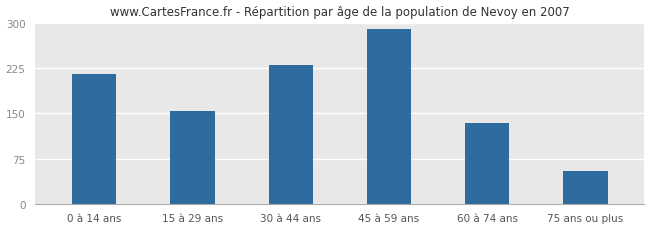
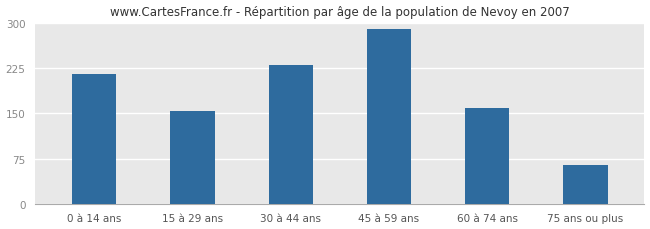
60 à 74 ans: 134 -> 158
75 ans ou plus: 54 -> 65
